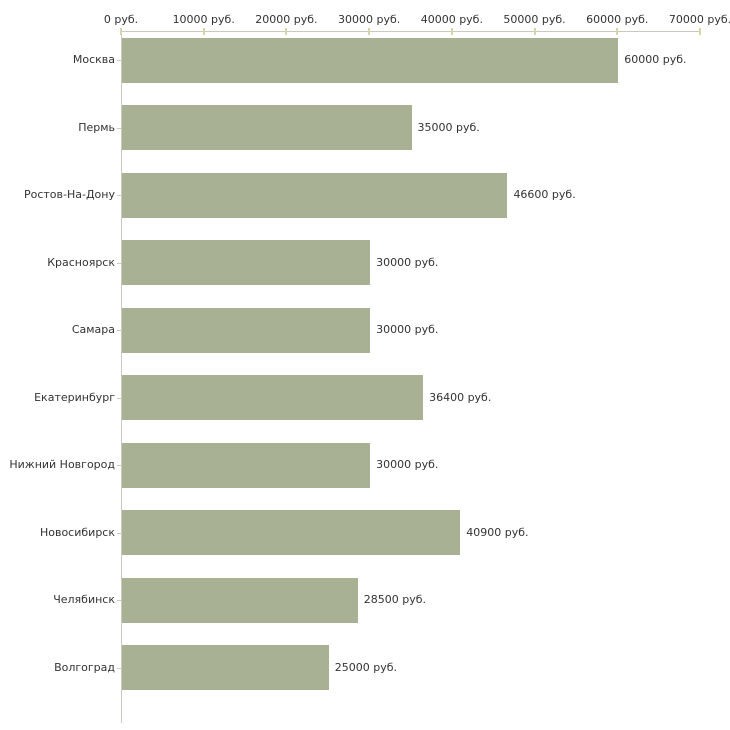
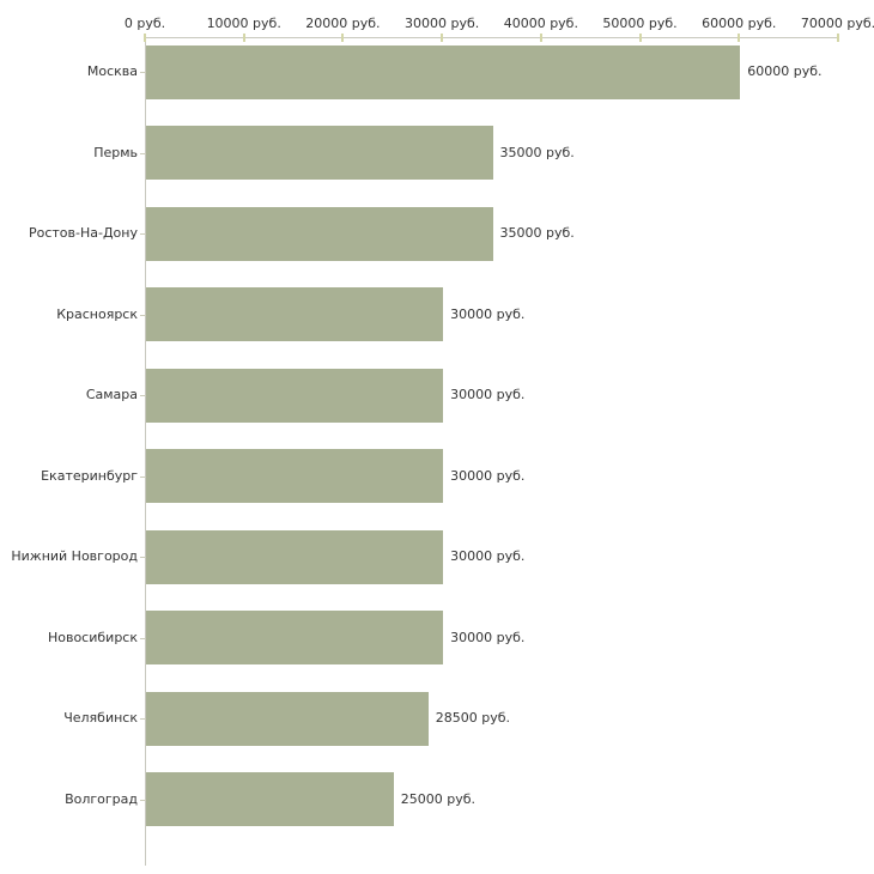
Ростов-На-Дону: 46600 -> 35000
Екатеринбург: 36400 -> 30000
Новосибирск: 40900 -> 30000
